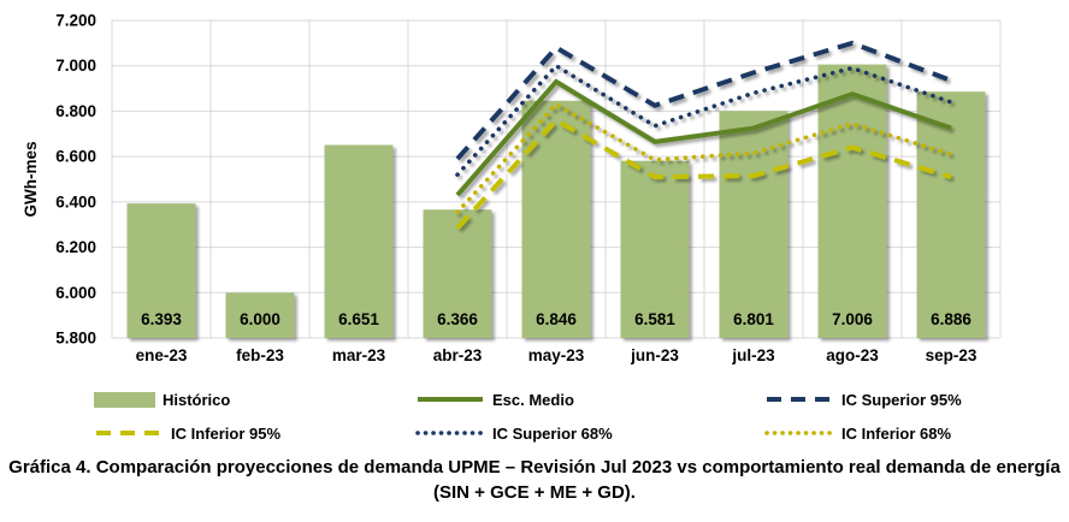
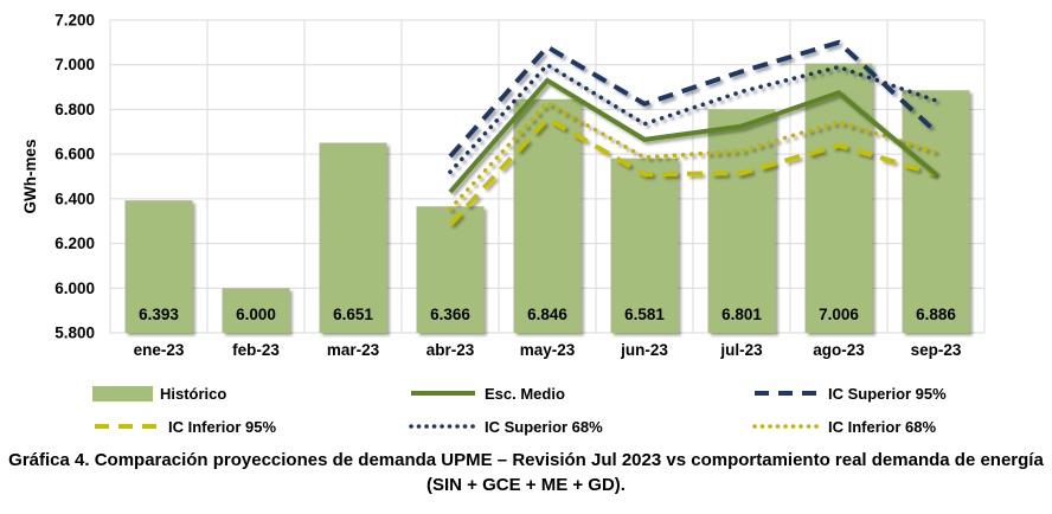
Esc. Medio/sep-23: 6720 -> 6510
IC Superior 95%/sep-23: 6940 -> 6700
